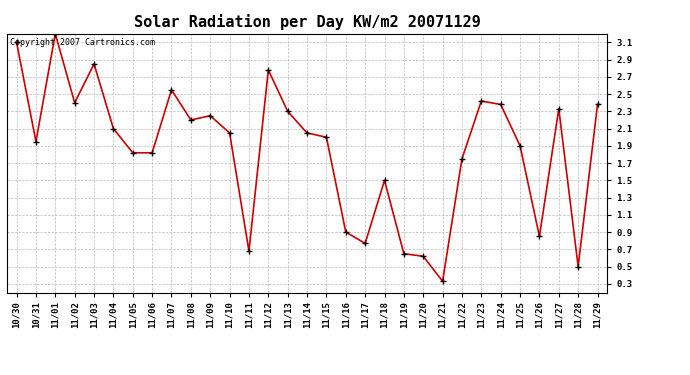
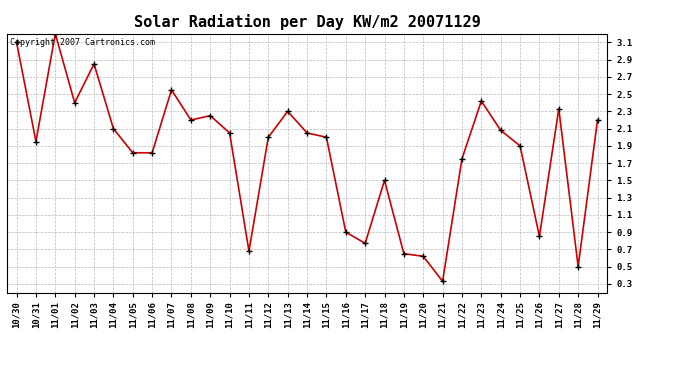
11/12: 2.78 -> 2.00
11/24: 2.38 -> 2.08
11/29: 2.38 -> 2.20
